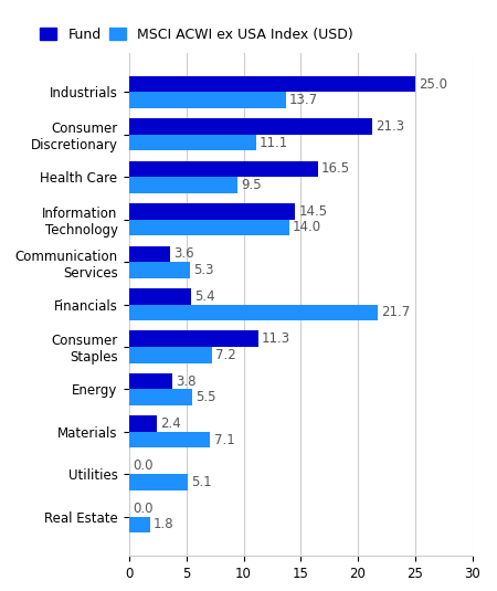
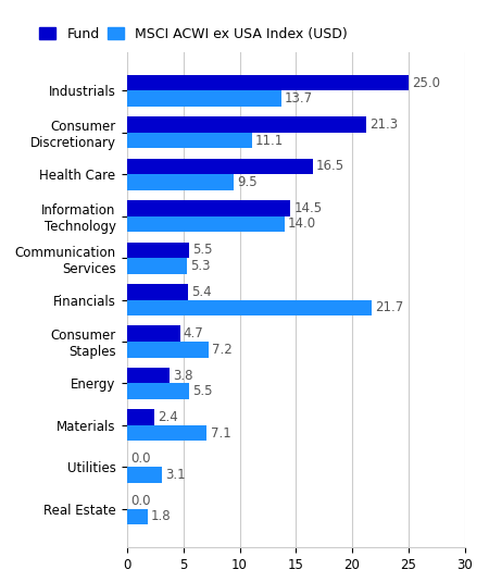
Fund/Communication Services: 3.6 -> 5.5
Fund/Consumer Staples: 11.3 -> 4.7
MSCI ACWI ex USA Index (USD)/Utilities: 5.1 -> 3.1
